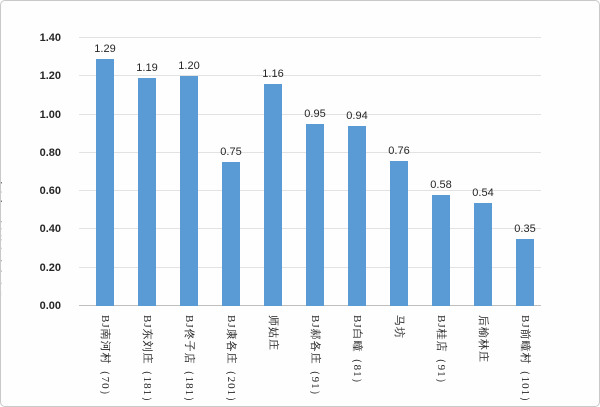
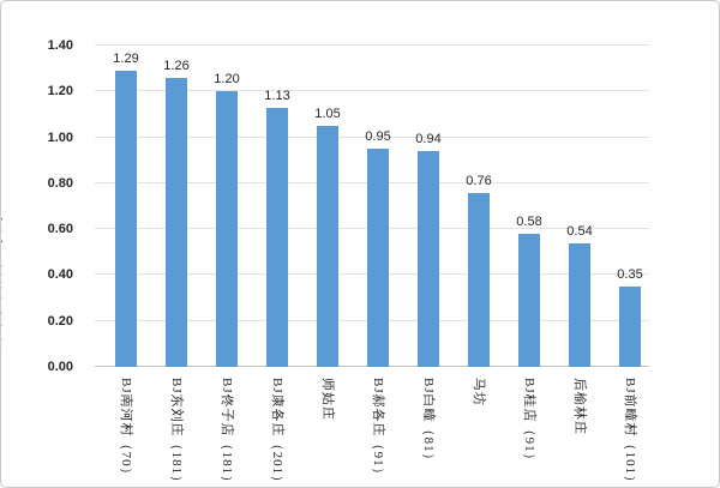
BJ东刘庄（181）: 1.19 -> 1.26
BJ康各庄（201）: 0.75 -> 1.13
师姑庄: 1.16 -> 1.05
